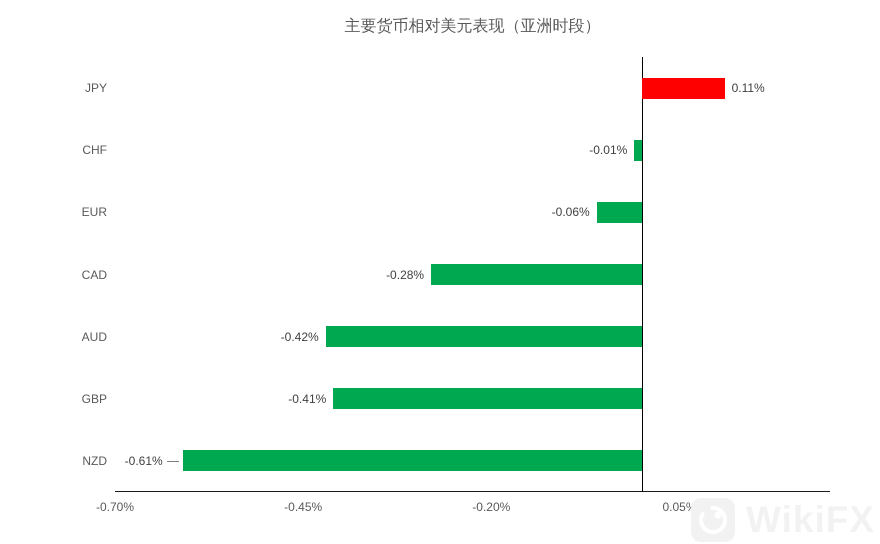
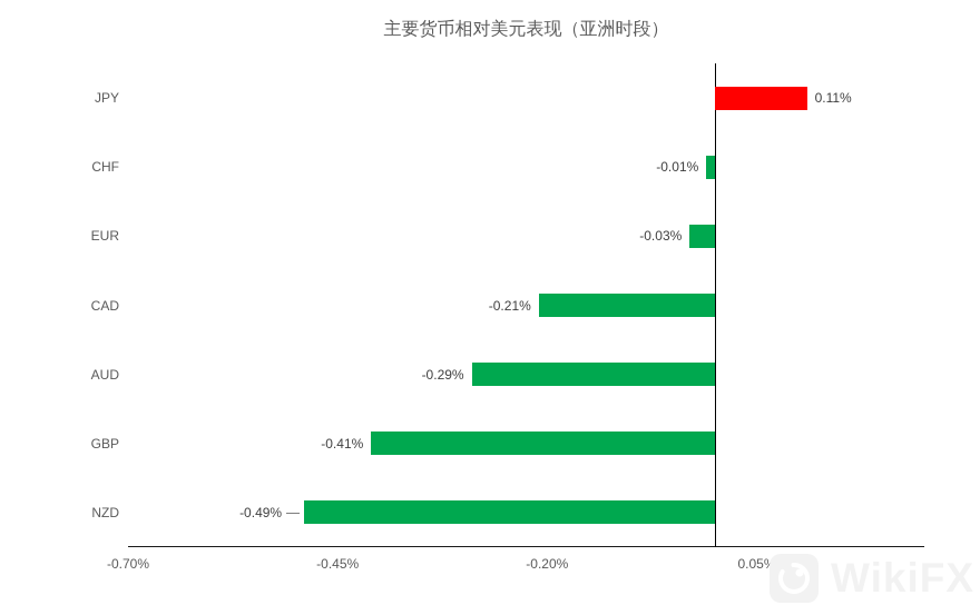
EUR: -0.06% -> -0.03%
CAD: -0.28% -> -0.21%
AUD: -0.42% -> -0.29%
NZD: -0.61% -> -0.49%
